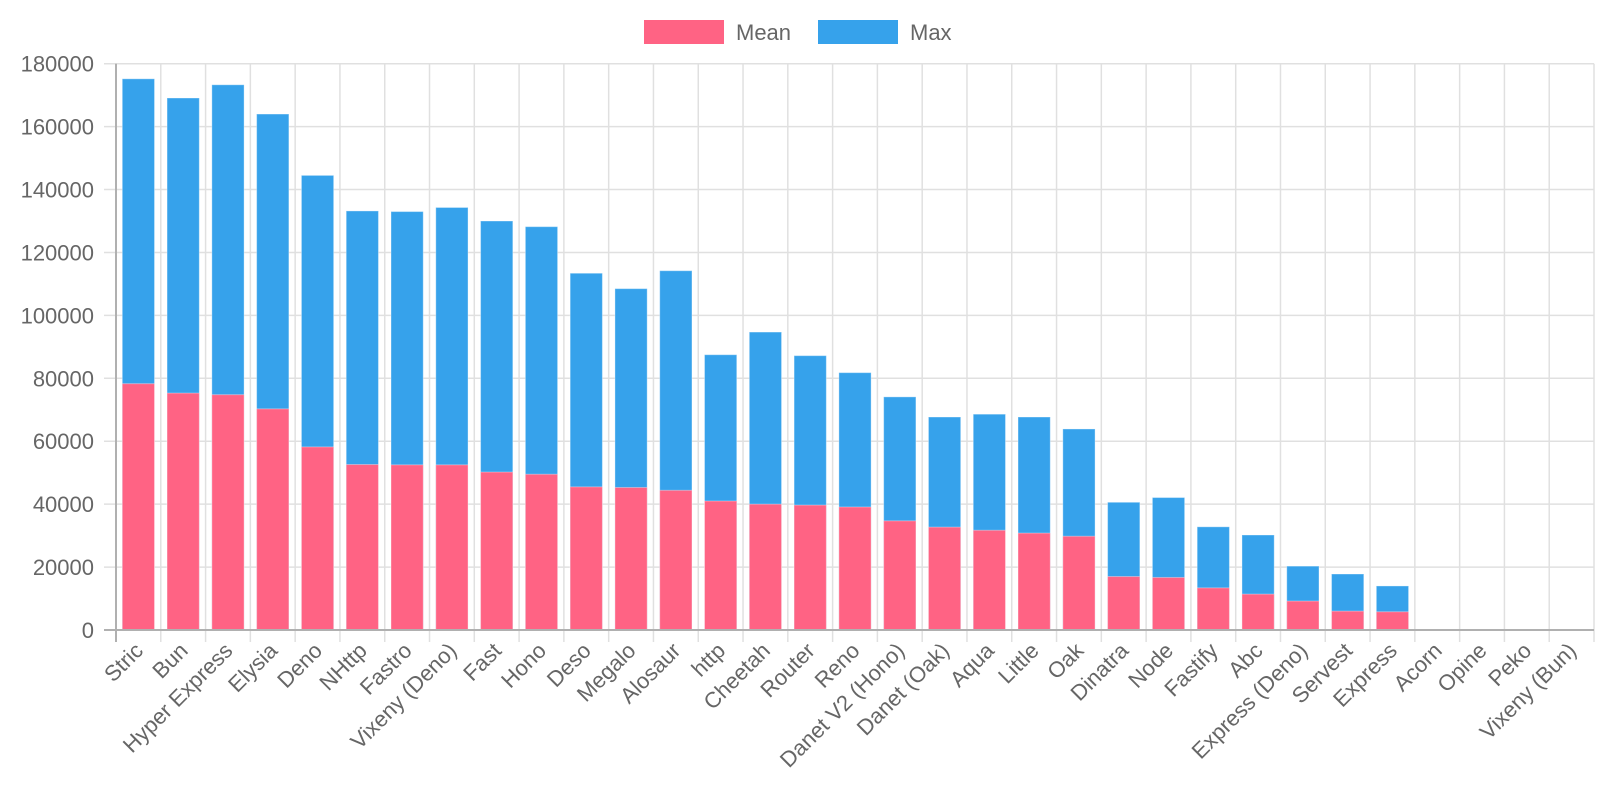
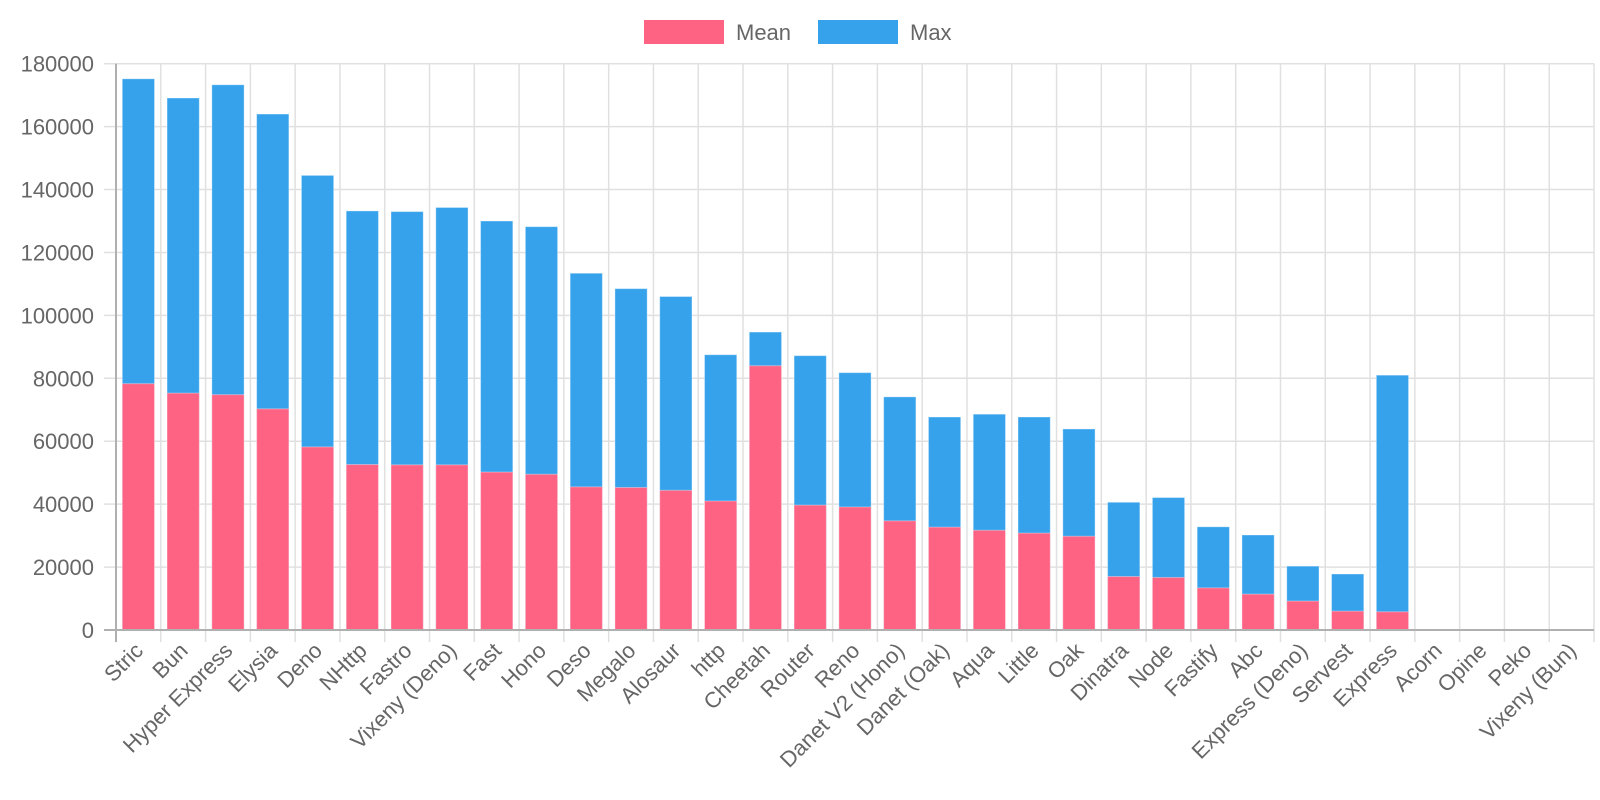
Max/Alosaur: 114000 -> 106000
Mean/Cheetah: 40000 -> 84000
Max/Express: 14000 -> 81000
